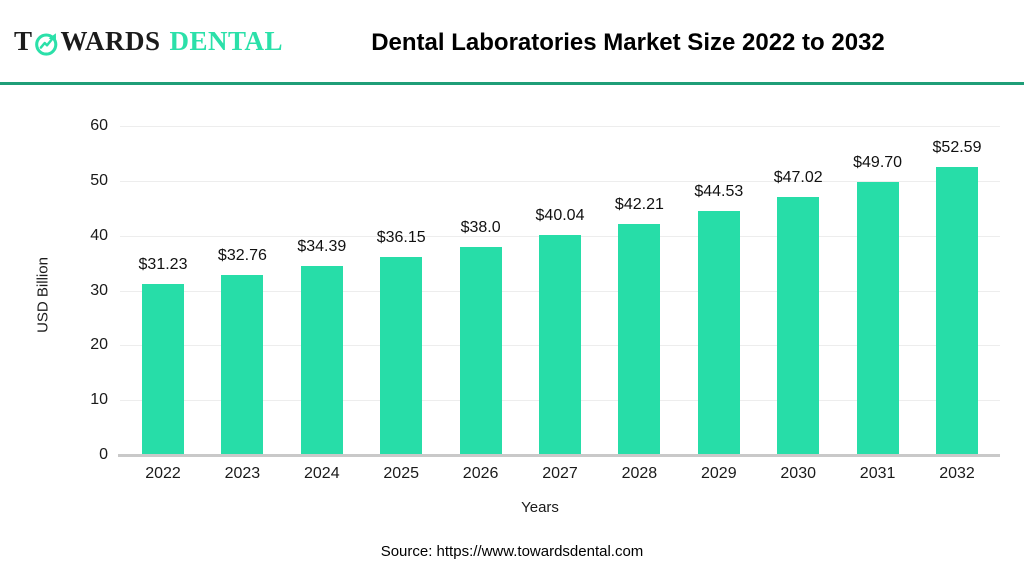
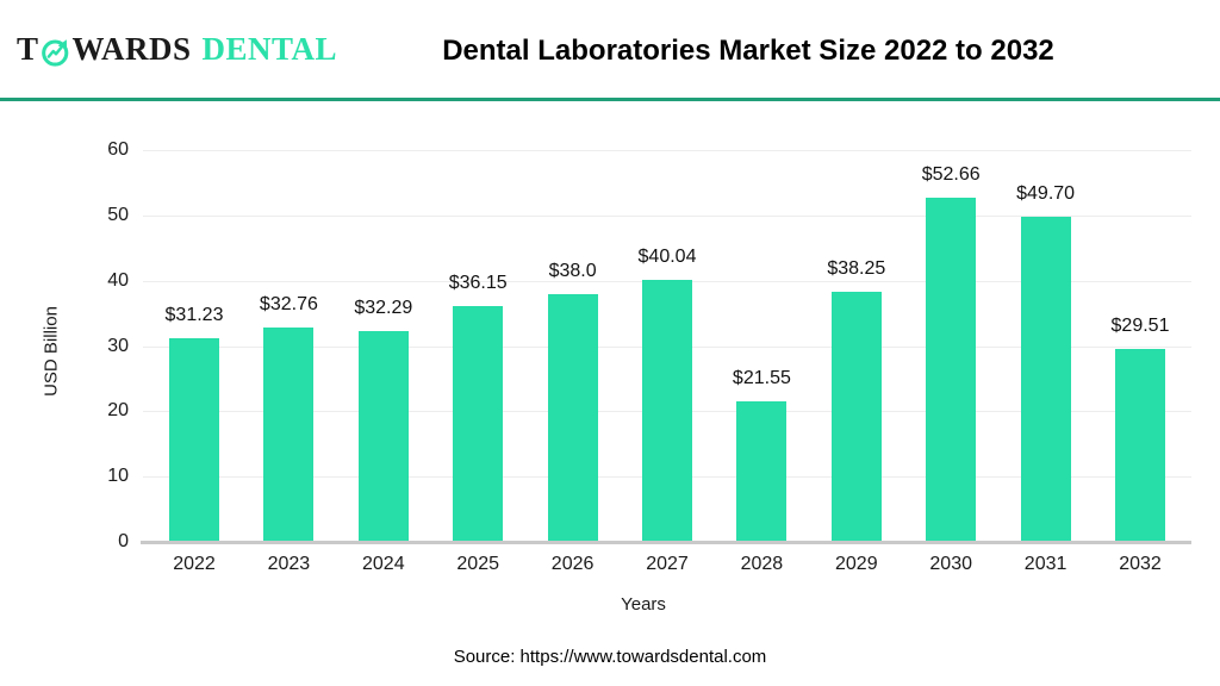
2024: $34.39 -> $32.29
2028: $42.21 -> $21.55
2029: $44.53 -> $38.25
2030: $47.02 -> $52.66
2032: $52.59 -> $29.51
